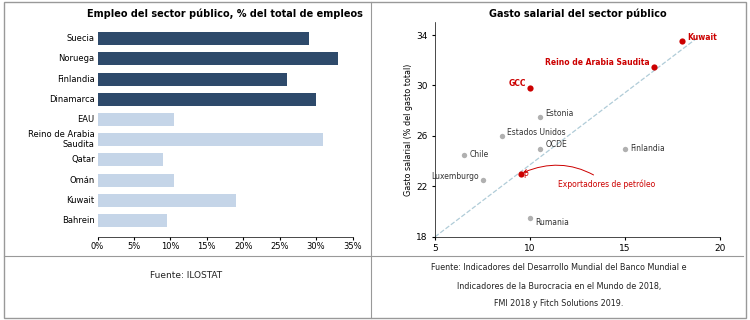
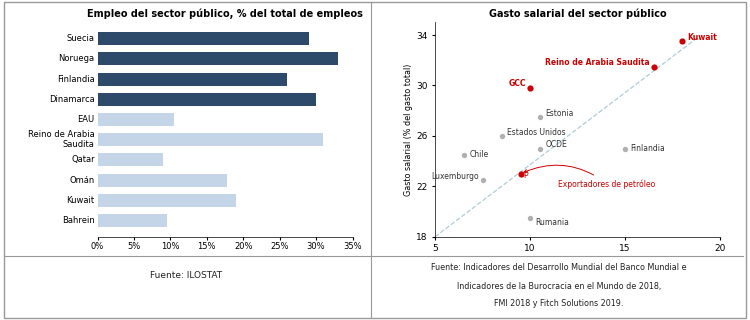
Empleo del sector público, % del total de empleos/Omán: 10.5% -> 17.8%
